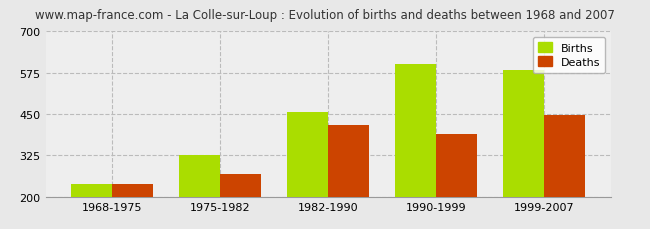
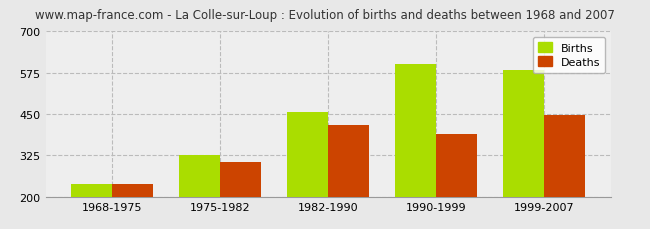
Deaths/1975-1982: 270 -> 305
